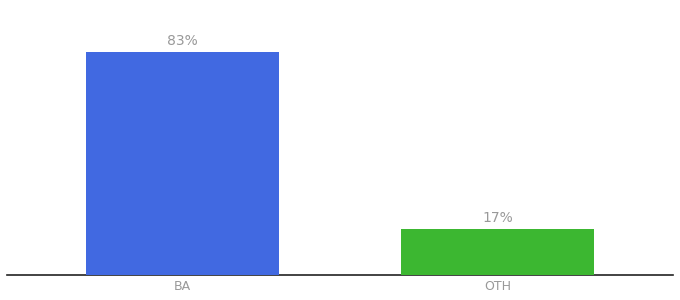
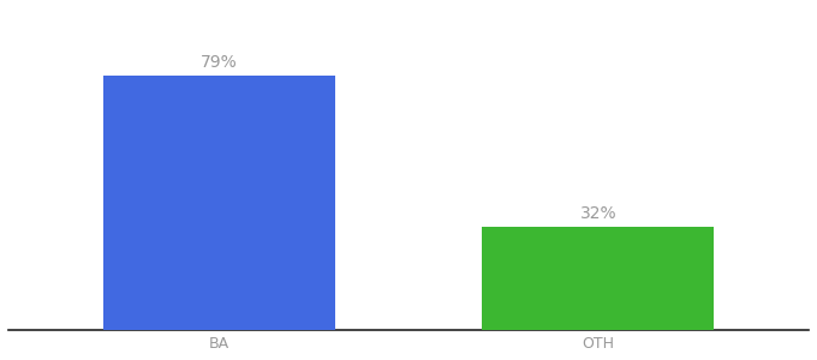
BA: 83% -> 79%
OTH: 17% -> 32%
